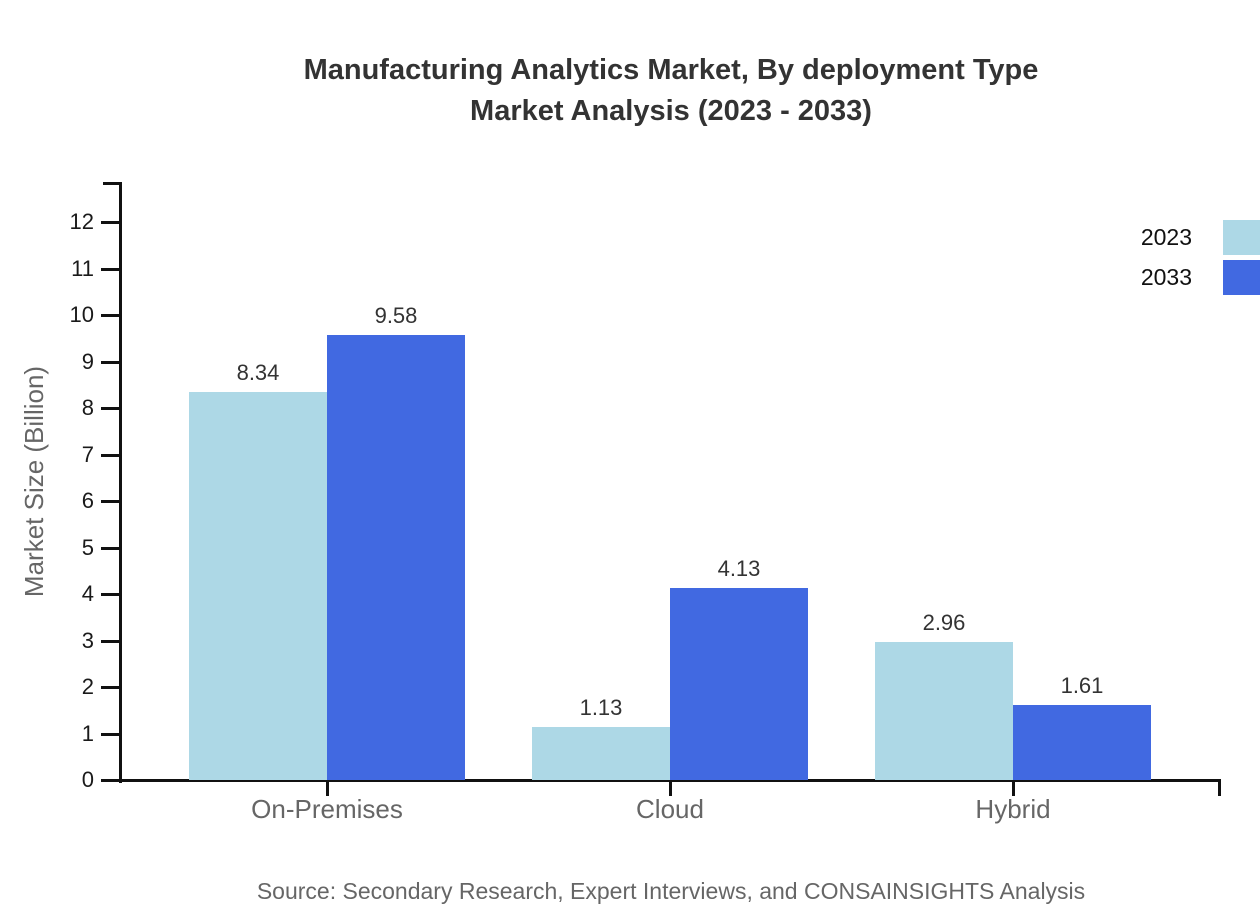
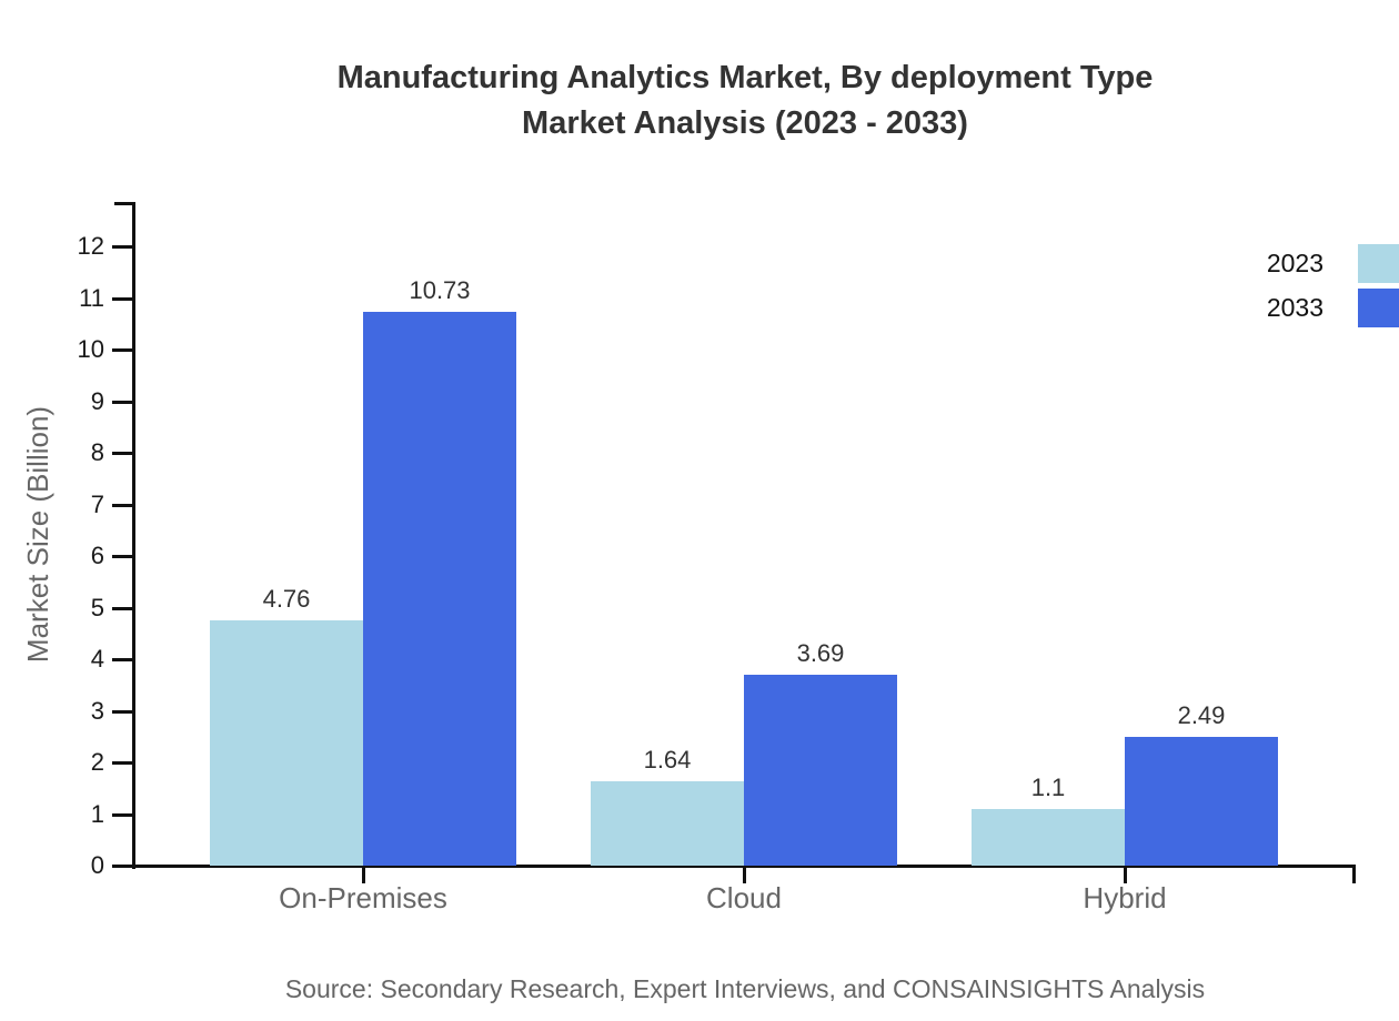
2023/On-Premises: 8.34 -> 4.76
2033/On-Premises: 9.58 -> 10.73
2023/Cloud: 1.13 -> 1.64
2033/Cloud: 4.13 -> 3.69
2023/Hybrid: 2.96 -> 1.1
2033/Hybrid: 1.61 -> 2.49
